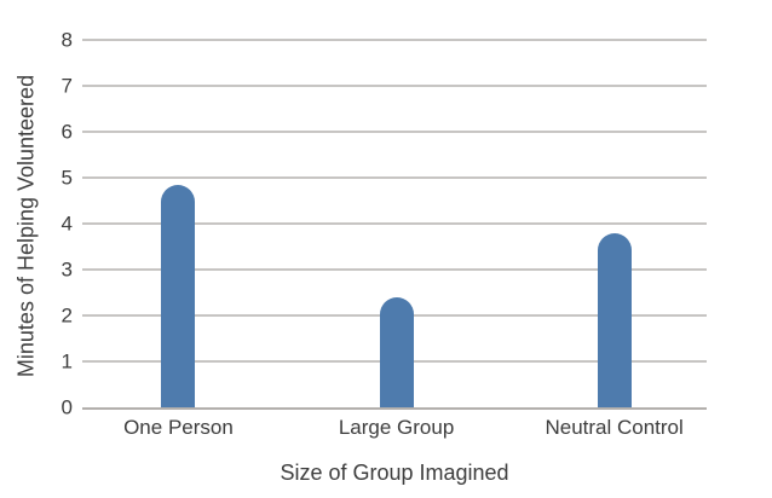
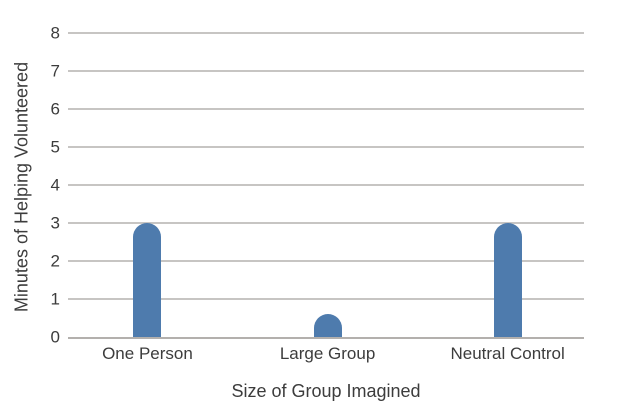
One Person: 4.8 -> 3.0
Large Group: 2.4 -> 0.6
Neutral Control: 3.8 -> 3.0
